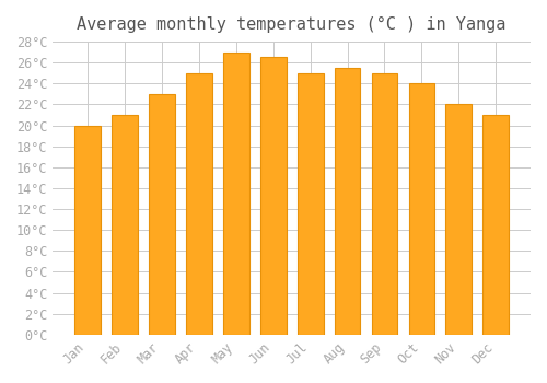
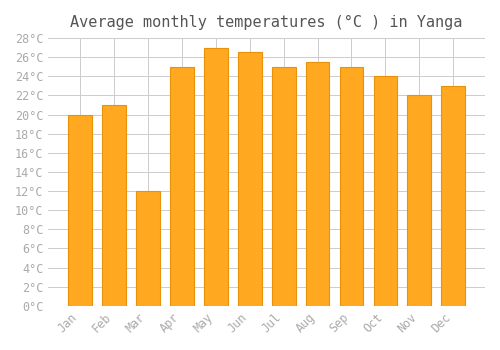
Mar: 23.0°C -> 12.0°C
Dec: 21.0°C -> 23.0°C
